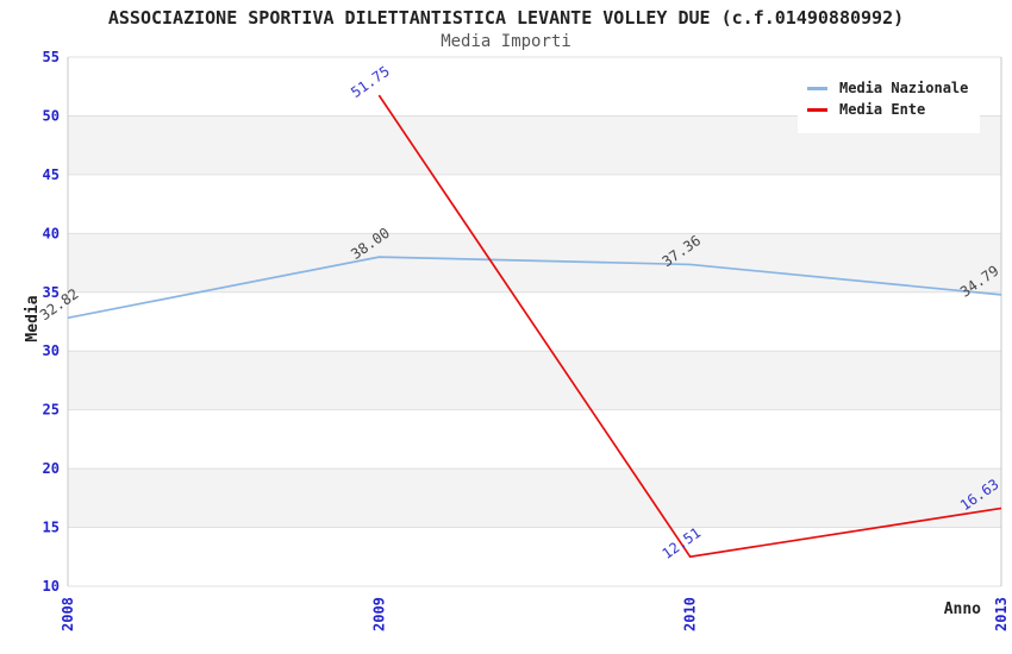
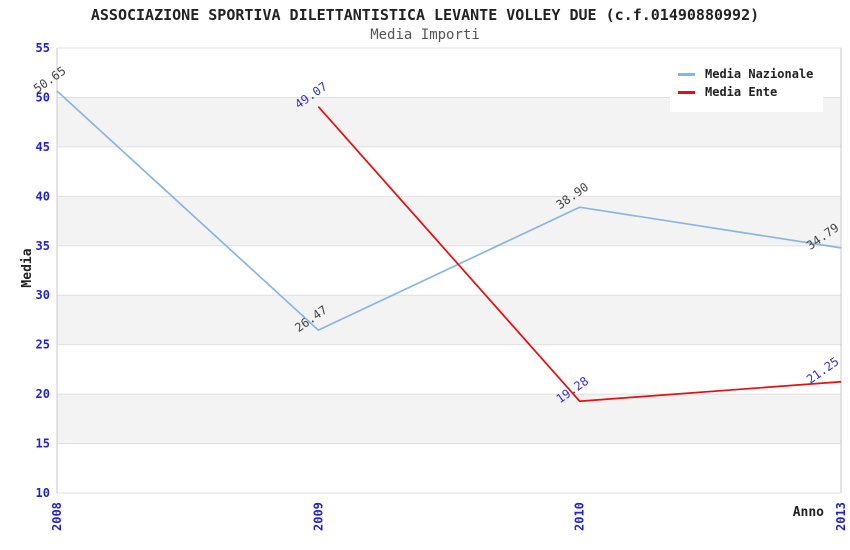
Media Nazionale/2008: 32.82 -> 50.65
Media Nazionale/2009: 38.00 -> 26.47
Media Ente/2009: 51.75 -> 49.07
Media Nazionale/2010: 37.36 -> 38.90
Media Ente/2010: 12.51 -> 19.28
Media Ente/2013: 16.63 -> 21.25
